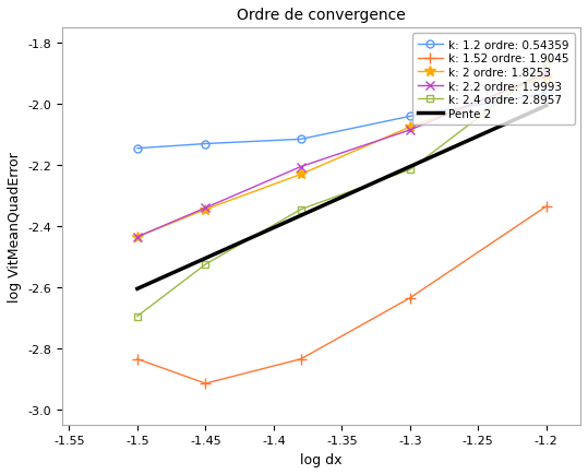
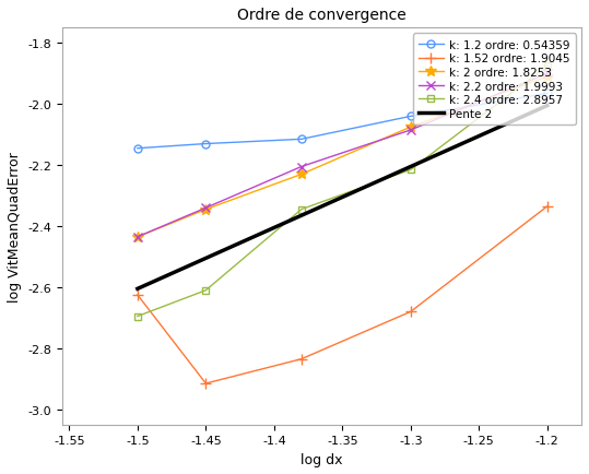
k: 1.52 ordre: 1.9045/-1.5: -2.835 -> -2.625
k: 2.4 ordre: 2.8957/-1.45: -2.525 -> -2.610
k: 1.52 ordre: 1.9045/-1.3: -2.635 -> -2.680
